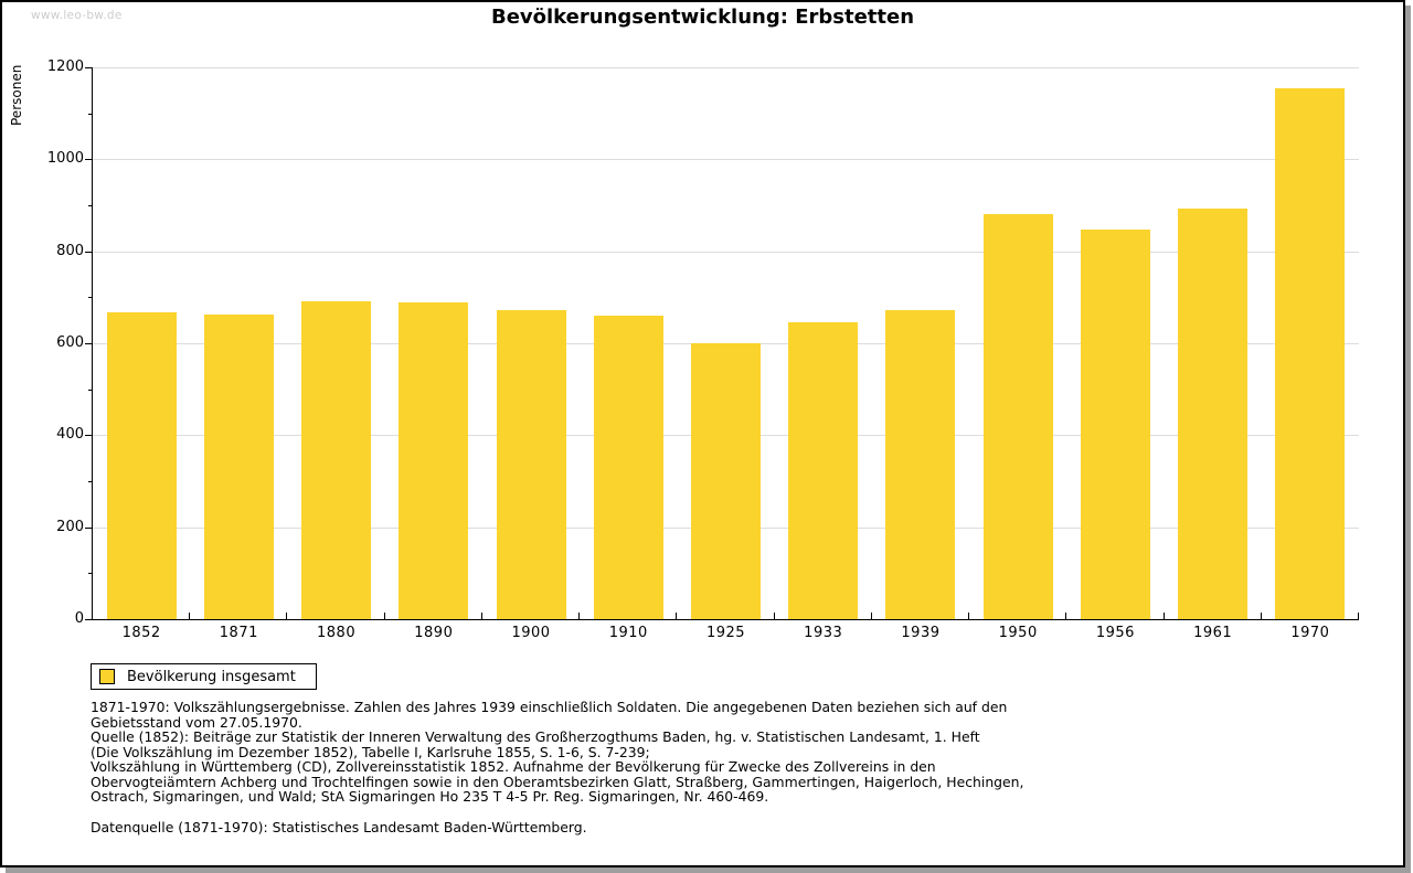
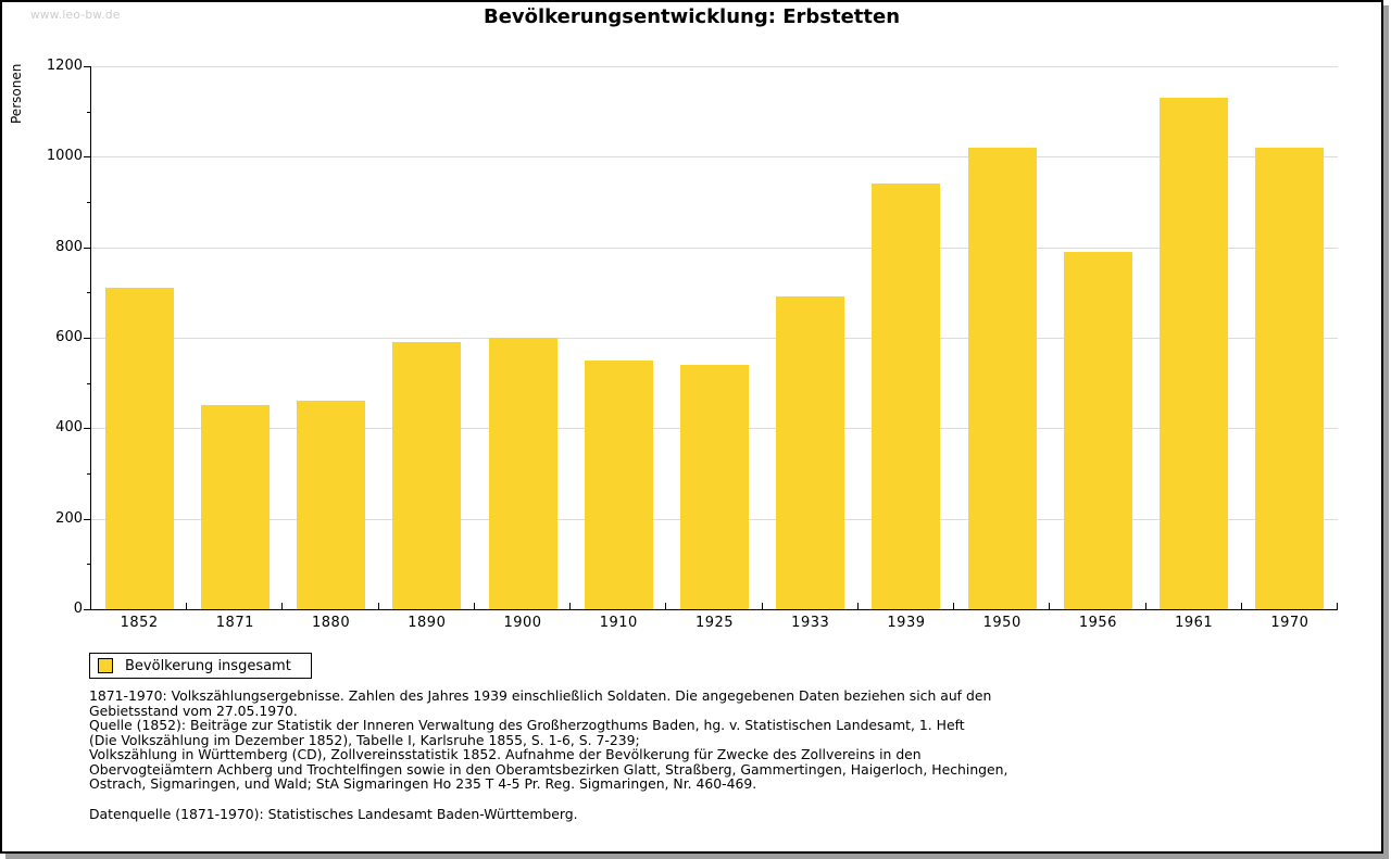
1852: 670 -> 710
1871: 660 -> 450
1880: 690 -> 460
1890: 690 -> 590
1900: 670 -> 600
1910: 660 -> 550
1925: 600 -> 540
1933: 640 -> 690
1939: 670 -> 940
1950: 880 -> 1020
1956: 850 -> 790
1961: 890 -> 1130
1970: 1150 -> 1020
